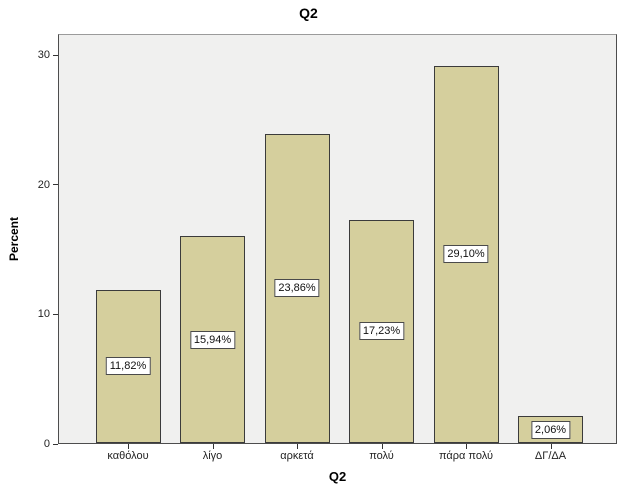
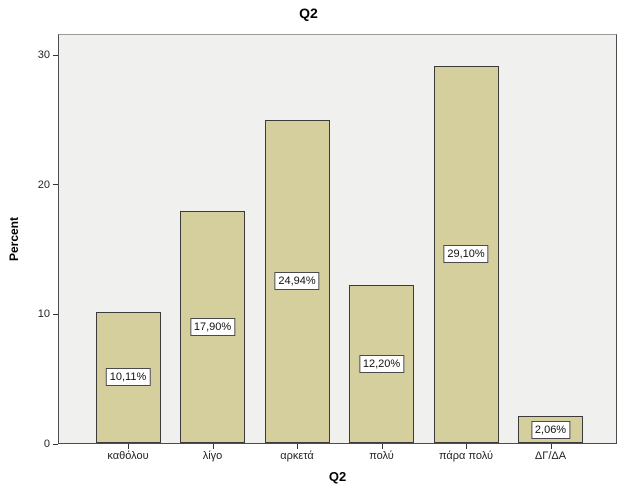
καθόλου: 11,82% -> 10,11%
λίγο: 15,94% -> 17,90%
αρκετά: 23,86% -> 24,94%
πολύ: 17,23% -> 12,20%
